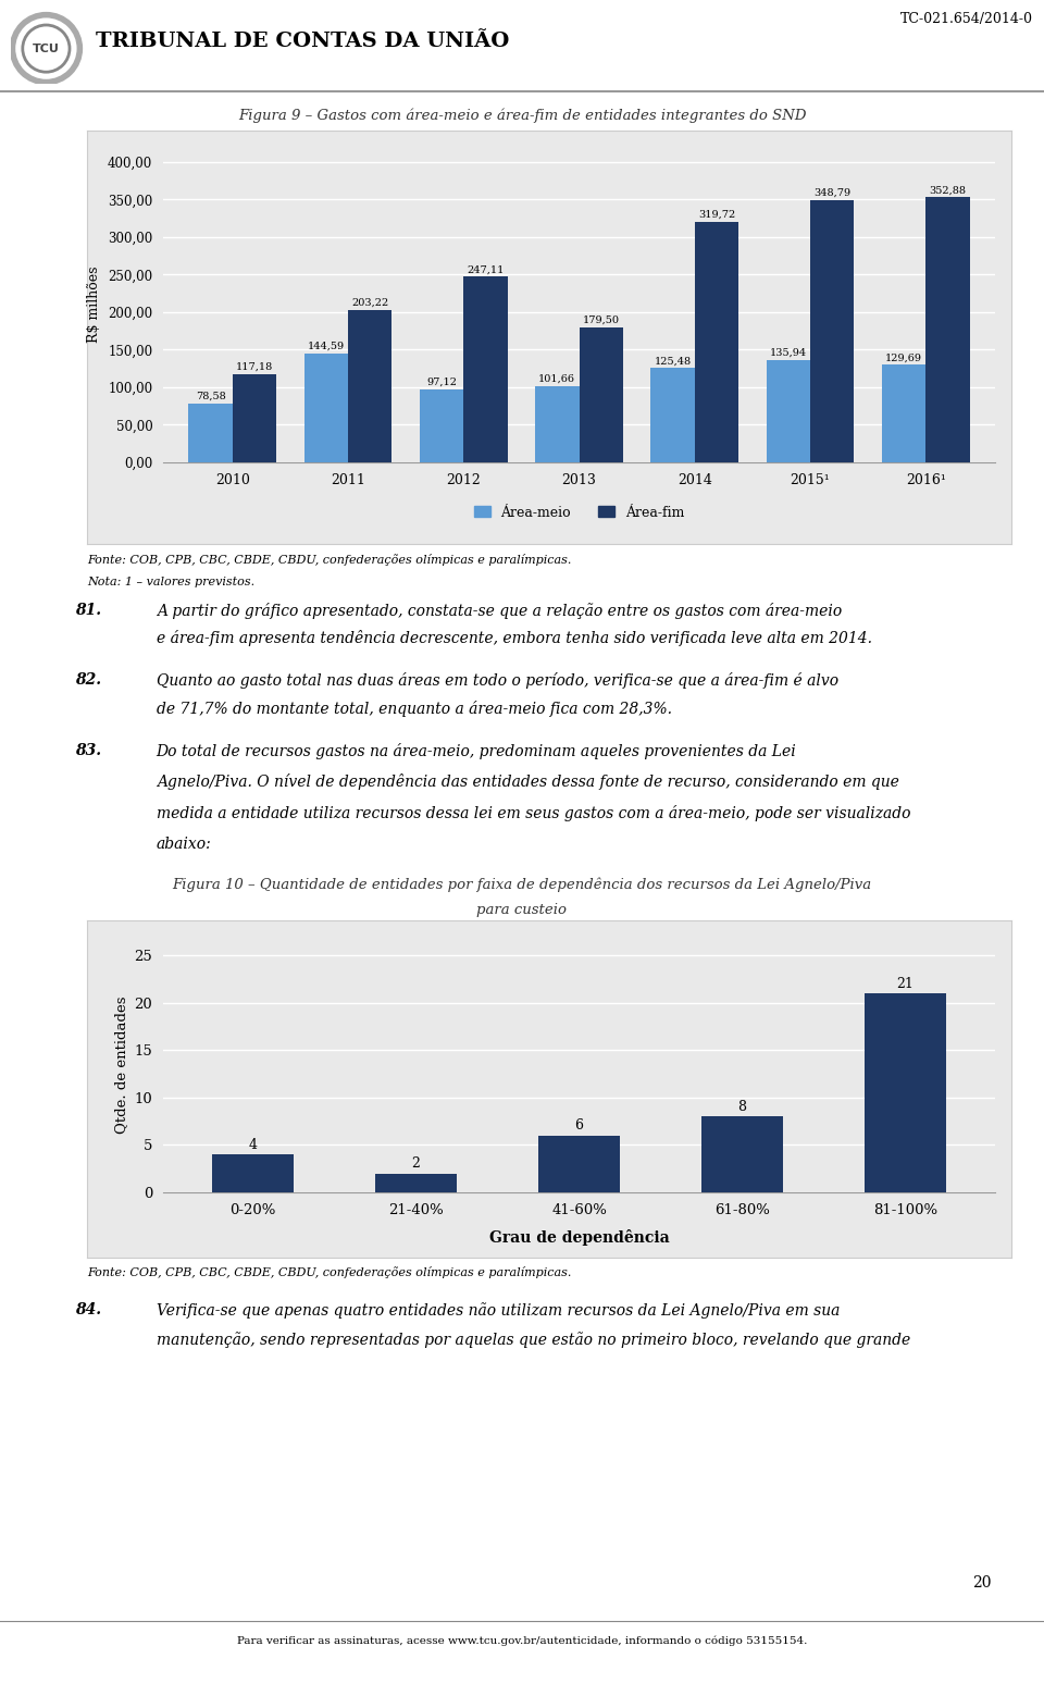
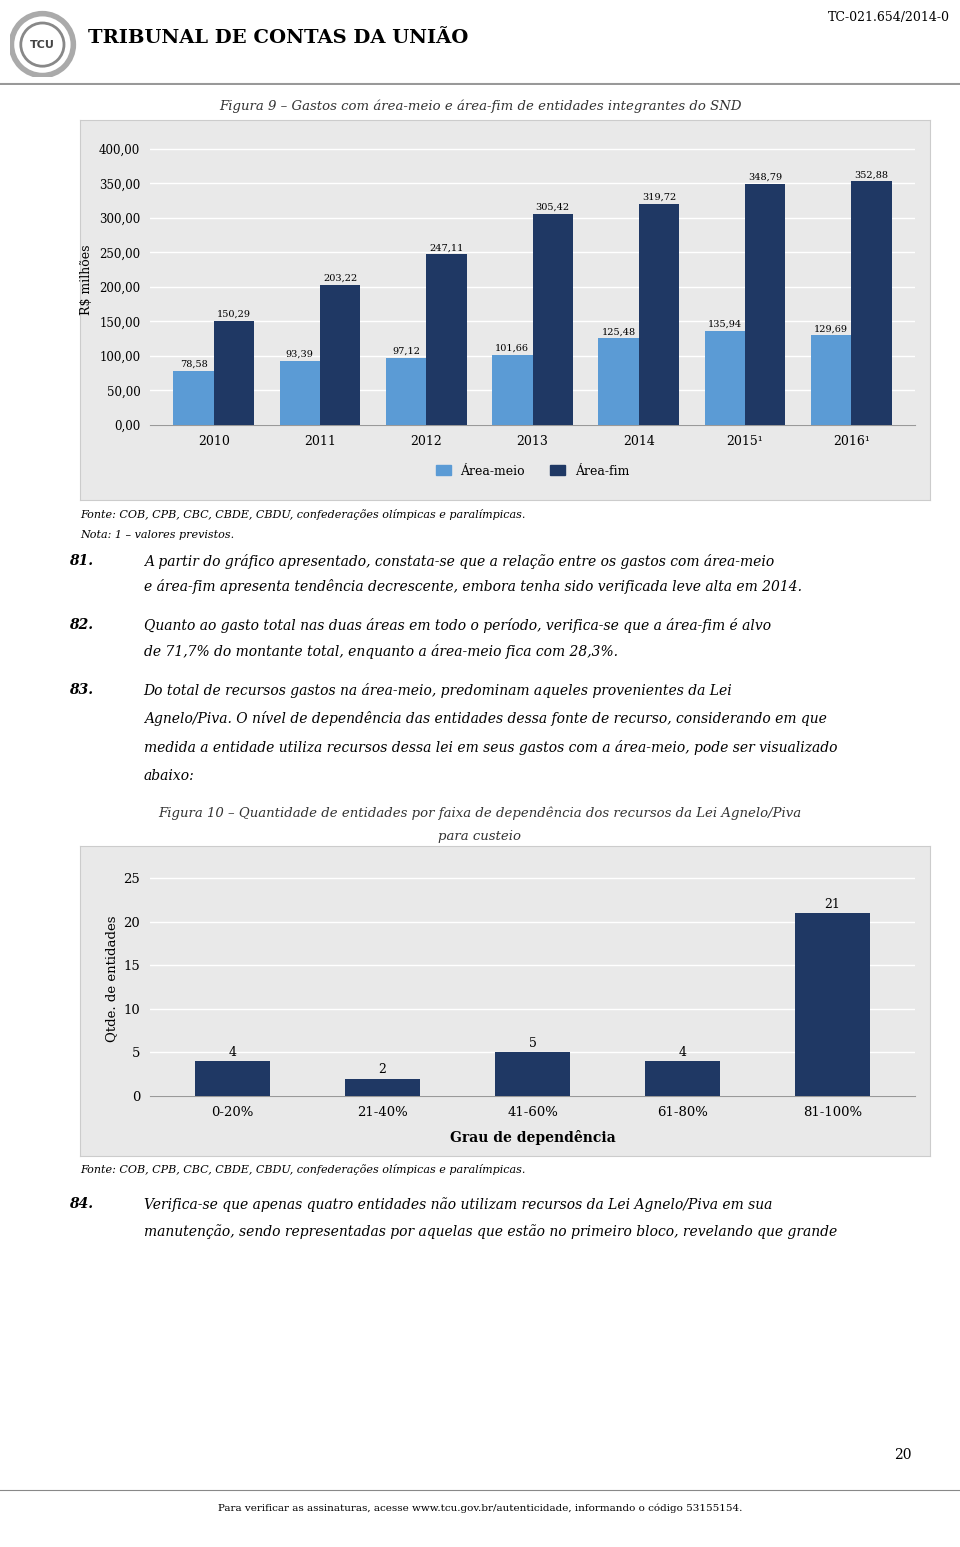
Área-fim/2010: 117,18 -> 150,29
Área-meio/2011: 144,59 -> 93,39
Área-fim/2013: 179,50 -> 305,42
41-60%: 6 -> 5
61-80%: 8 -> 4
